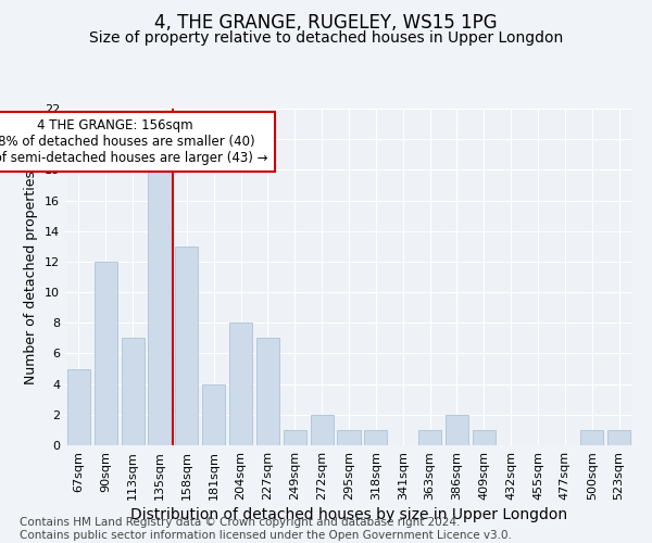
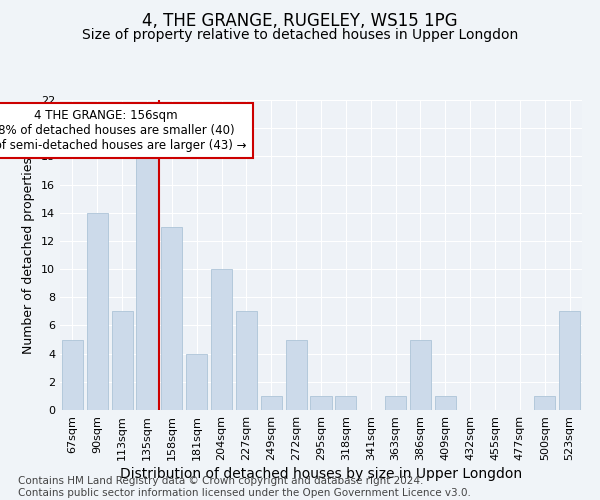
90sqm: 12 -> 14
204sqm: 8 -> 10
272sqm: 2 -> 5
386sqm: 2 -> 5
523sqm: 1 -> 7
